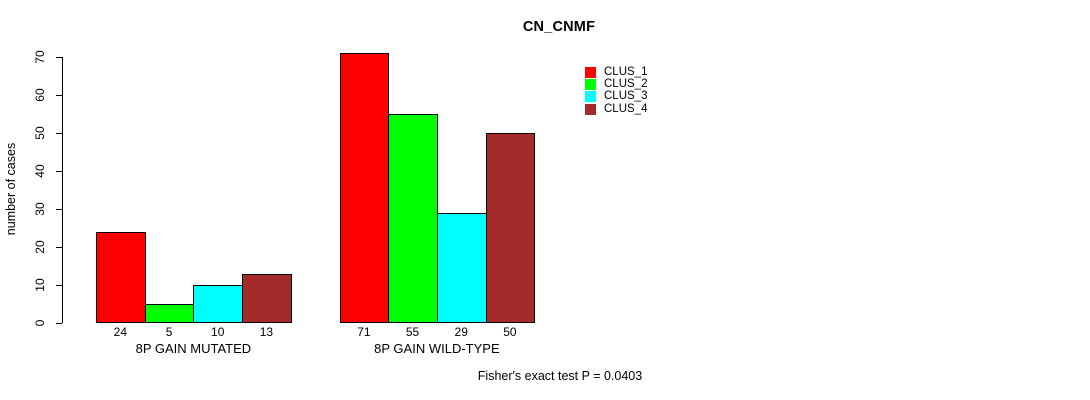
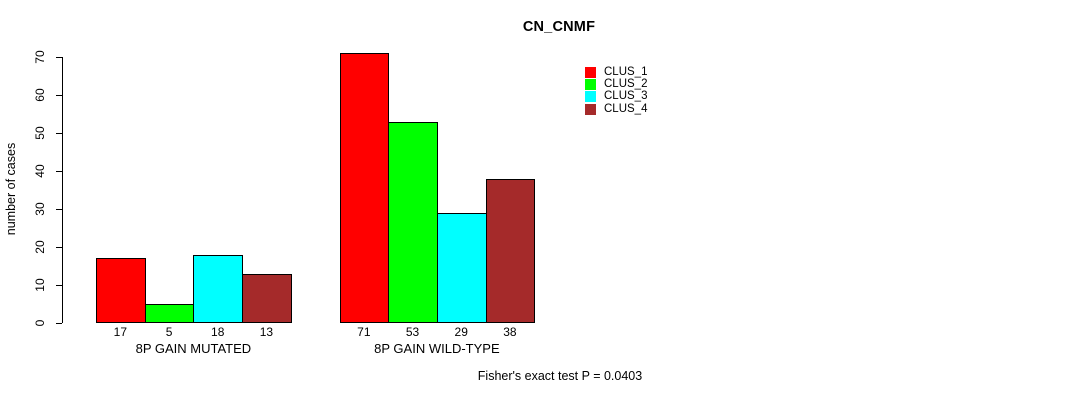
CLUS_1/8P GAIN MUTATED: 24 -> 17
CLUS_3/8P GAIN MUTATED: 10 -> 18
CLUS_2/8P GAIN WILD-TYPE: 55 -> 53
CLUS_4/8P GAIN WILD-TYPE: 50 -> 38
